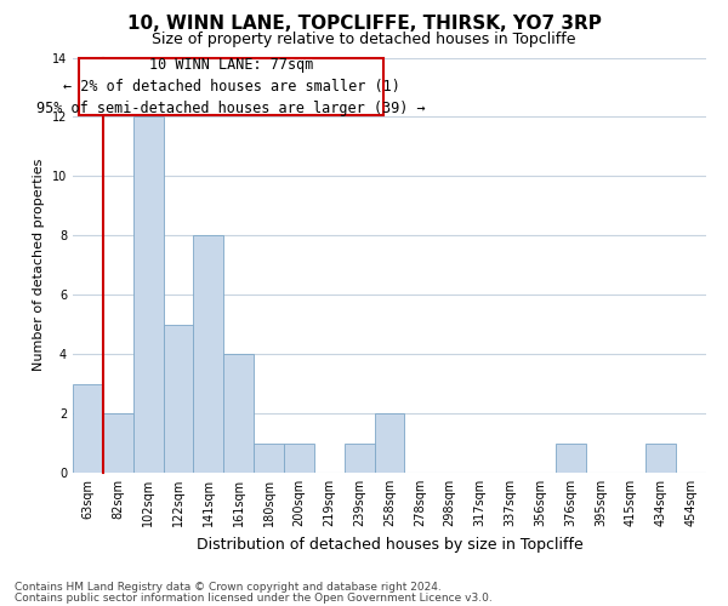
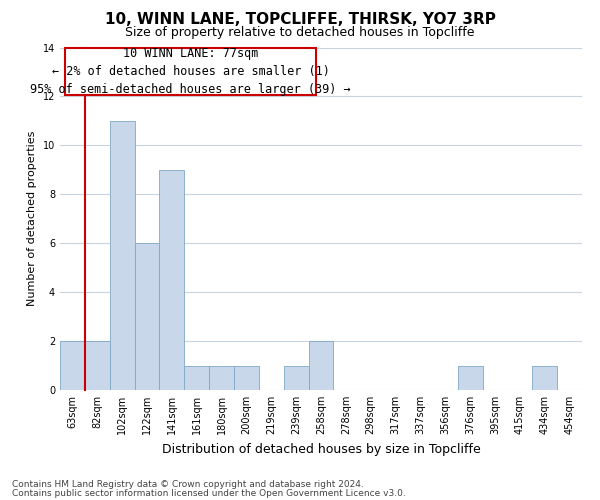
63sqm: 3 -> 2
102sqm: 12 -> 11
122sqm: 5 -> 6
141sqm: 8 -> 9
161sqm: 4 -> 1
